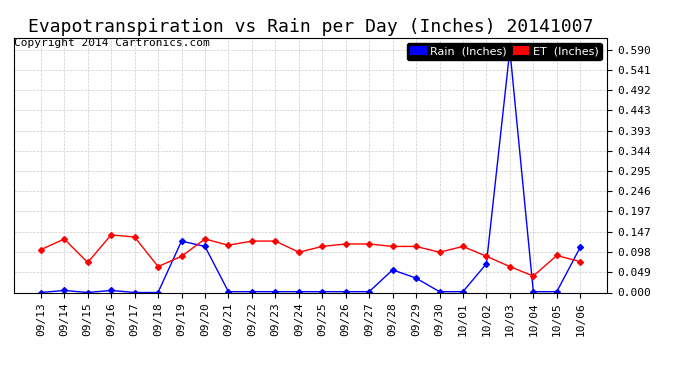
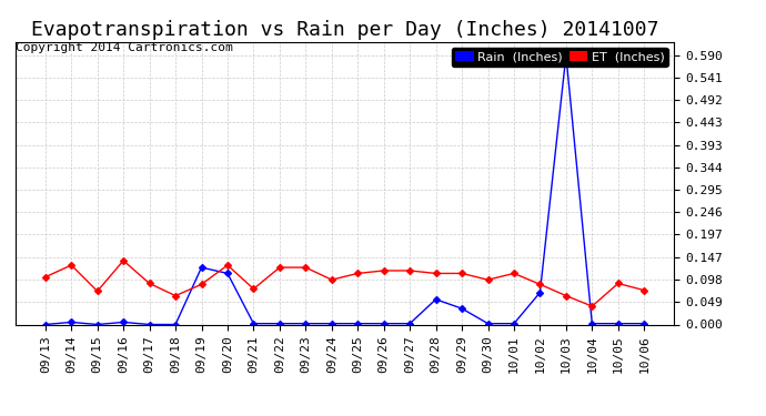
ET (Inches)/09/17: 0.135 -> 0.090
ET (Inches)/09/21: 0.115 -> 0.078
Rain (Inches)/10/06: 0.110 -> 0.002
